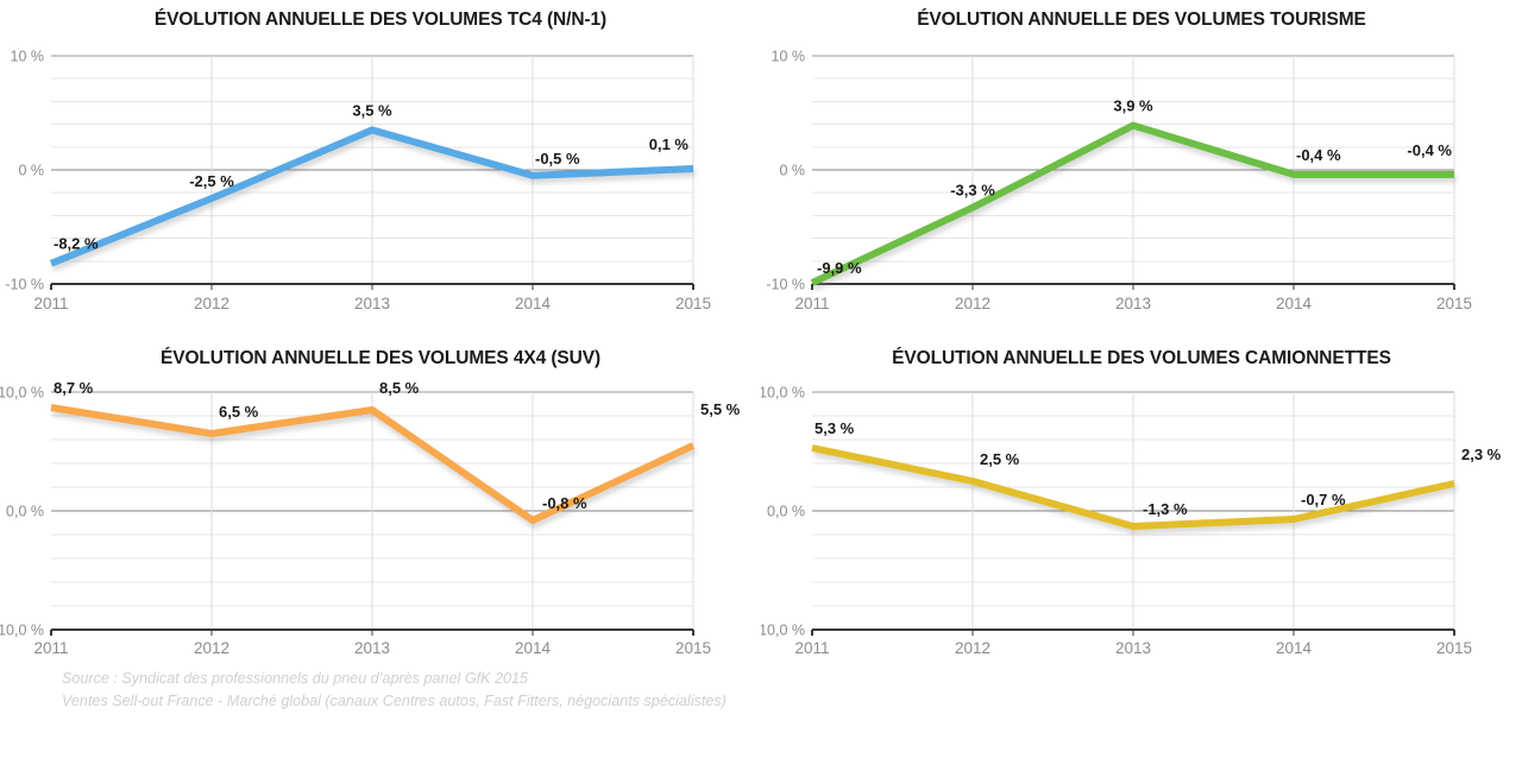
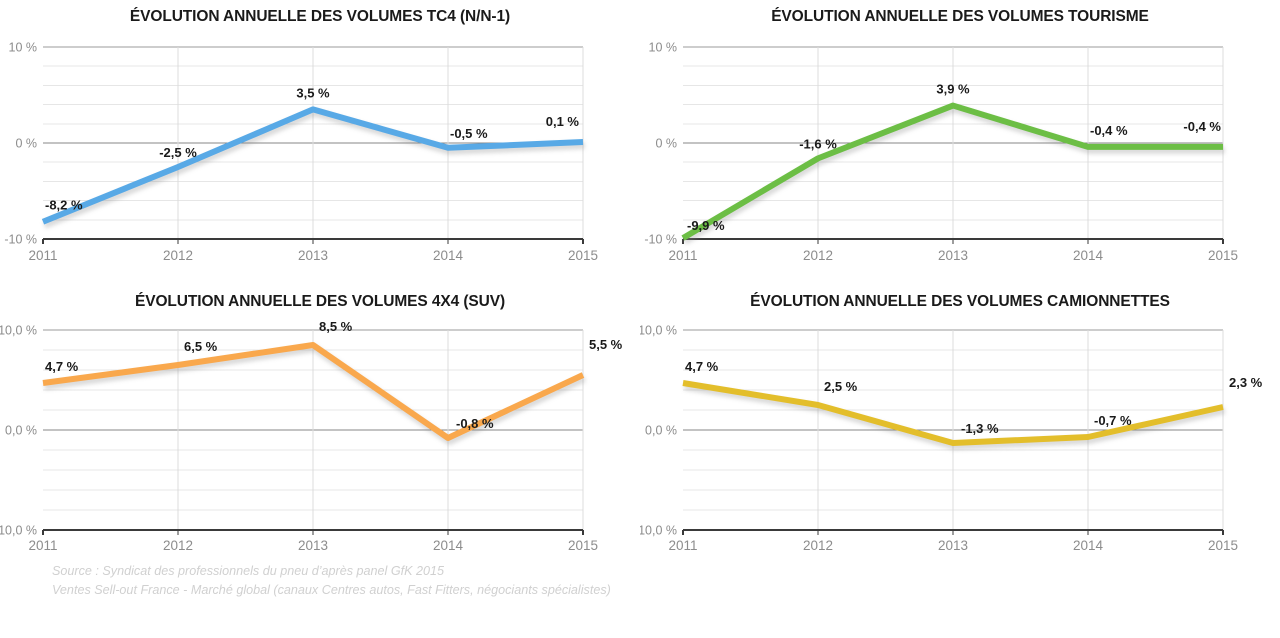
ÉVOLUTION ANNUELLE DES VOLUMES TOURISME/2012: -3,3 -> -1,6
ÉVOLUTION ANNUELLE DES VOLUMES 4X4 (SUV)/2011: 8,7 -> 4,7
ÉVOLUTION ANNUELLE DES VOLUMES CAMIONNETTES/2011: 5,3 -> 4,7
